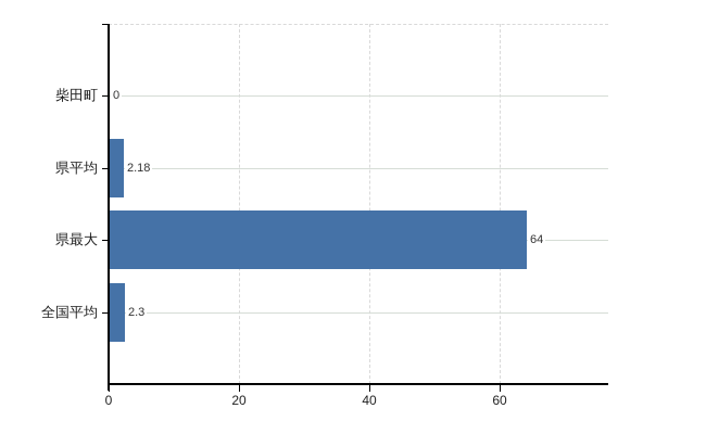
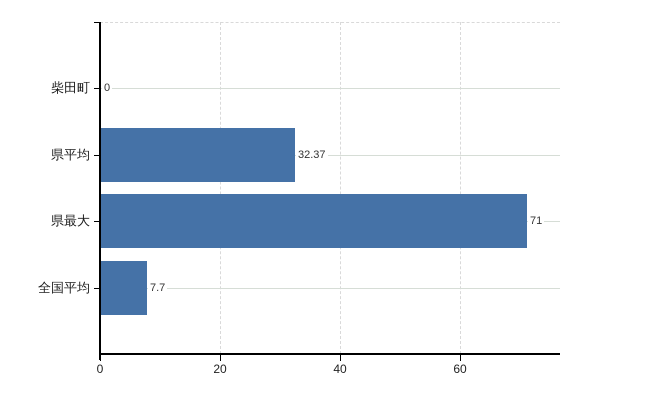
県平均: 2.18 -> 32.37
県最大: 64 -> 71
全国平均: 2.3 -> 7.7
